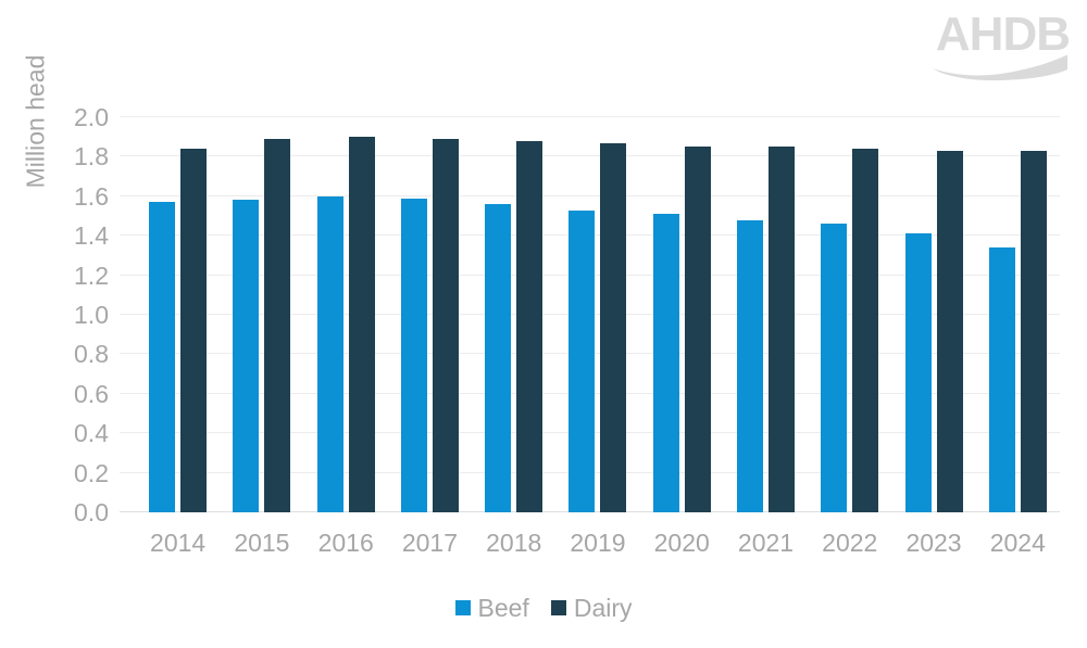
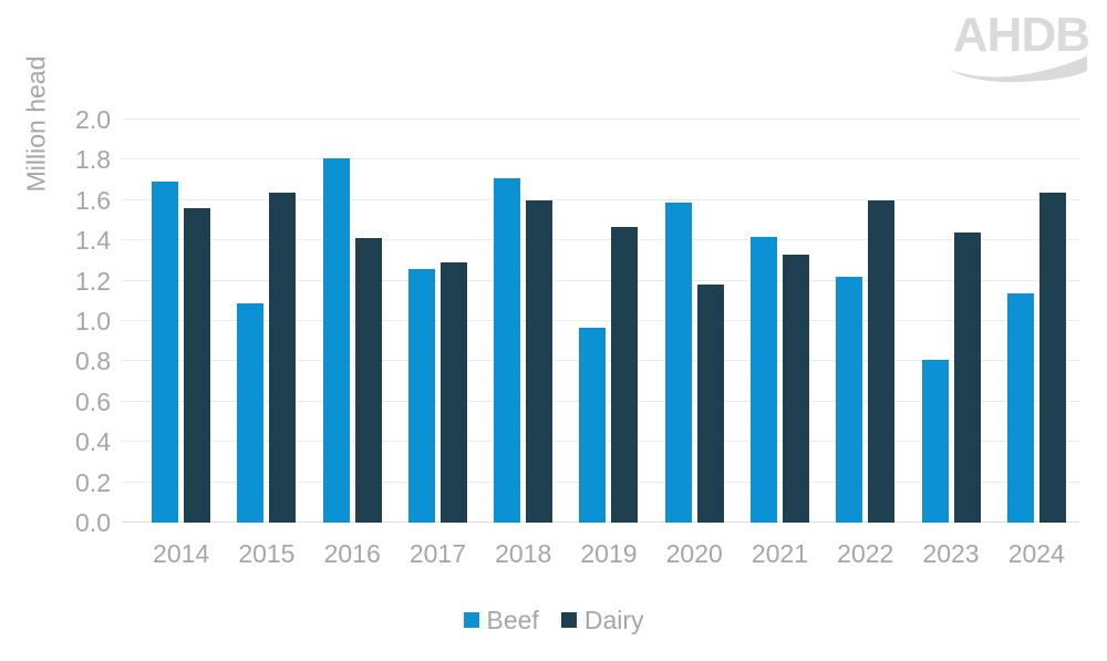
Beef/2014: 1.57 -> 1.69
Dairy/2014: 1.84 -> 1.56
Beef/2015: 1.58 -> 1.09
Dairy/2015: 1.89 -> 1.64
Beef/2016: 1.60 -> 1.81
Dairy/2016: 1.90 -> 1.41
Beef/2017: 1.59 -> 1.26
Dairy/2017: 1.89 -> 1.29
Beef/2018: 1.56 -> 1.71
Dairy/2018: 1.88 -> 1.60
Beef/2019: 1.53 -> 0.97
Dairy/2019: 1.87 -> 1.47
Beef/2020: 1.51 -> 1.59
Dairy/2020: 1.85 -> 1.18
Beef/2021: 1.48 -> 1.42
Dairy/2021: 1.85 -> 1.33
Beef/2022: 1.46 -> 1.22
Dairy/2022: 1.84 -> 1.60
Beef/2023: 1.41 -> 0.81
Dairy/2023: 1.83 -> 1.44
Beef/2024: 1.34 -> 1.14
Dairy/2024: 1.83 -> 1.64
